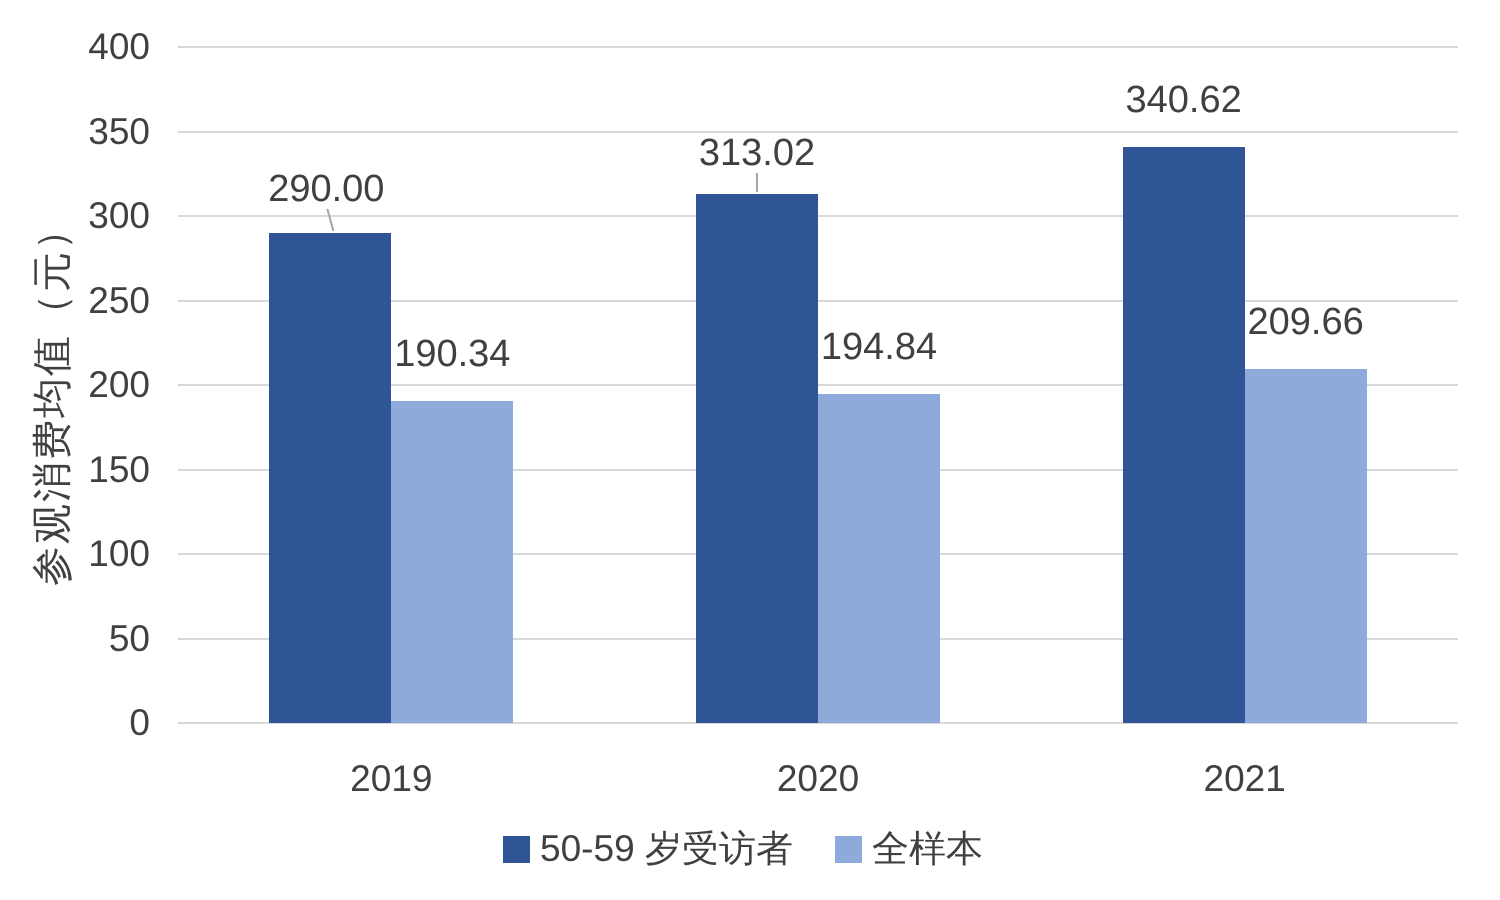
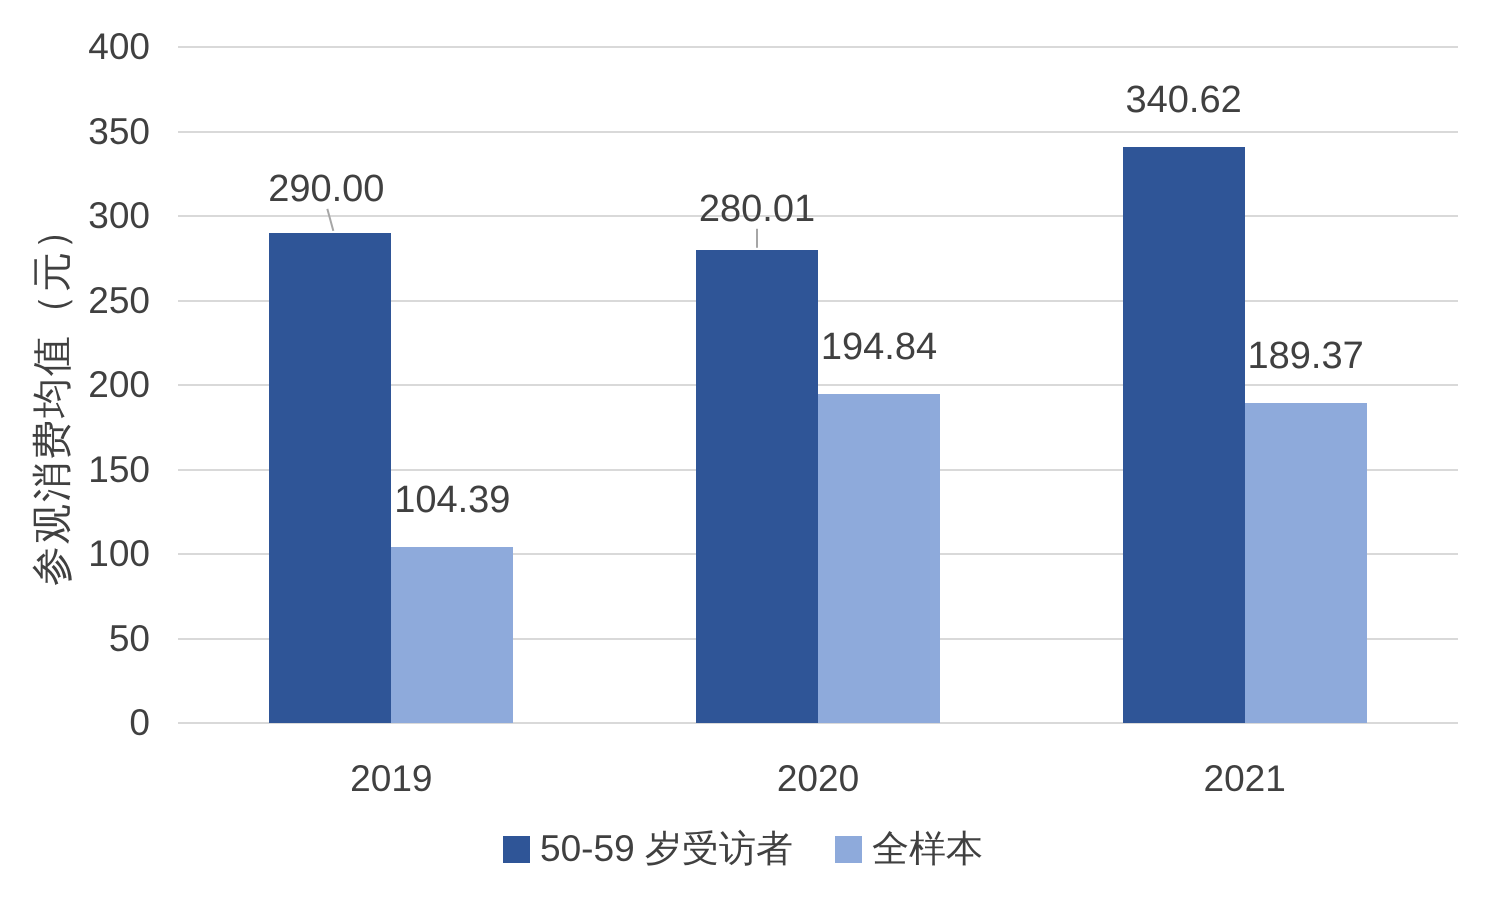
全样本/2019: 190.34 -> 104.39
50-59 岁受访者/2020: 313.02 -> 280.01
全样本/2021: 209.66 -> 189.37
